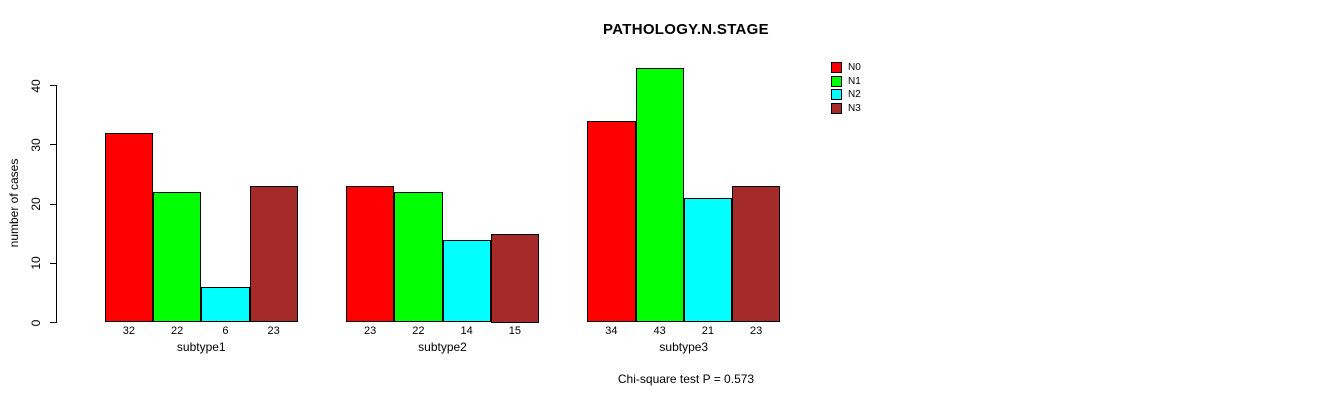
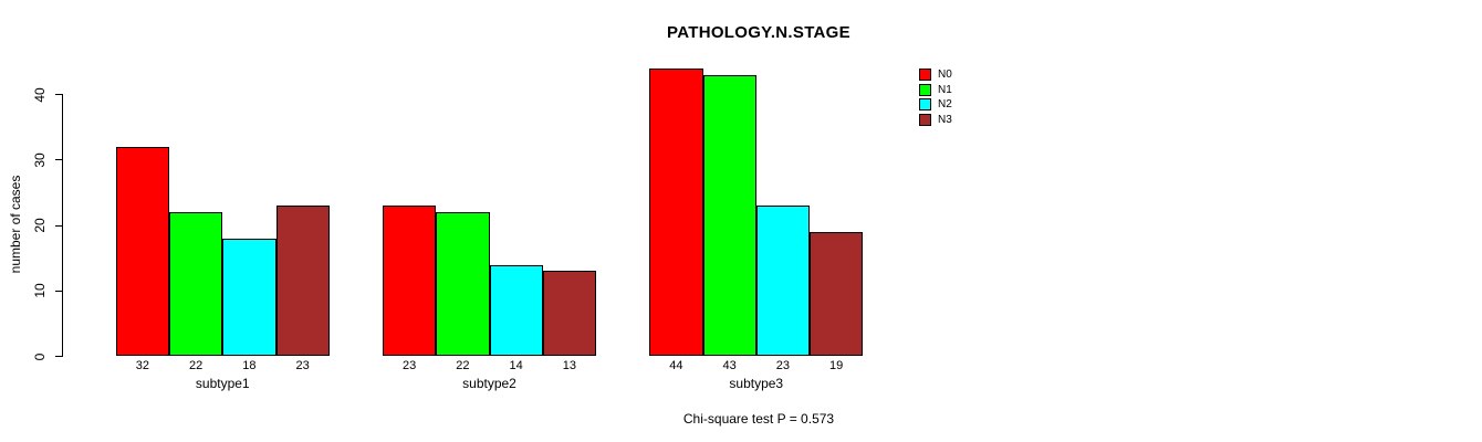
N2/subtype1: 6 -> 18
N3/subtype2: 15 -> 13
N0/subtype3: 34 -> 44
N2/subtype3: 21 -> 23
N3/subtype3: 23 -> 19
